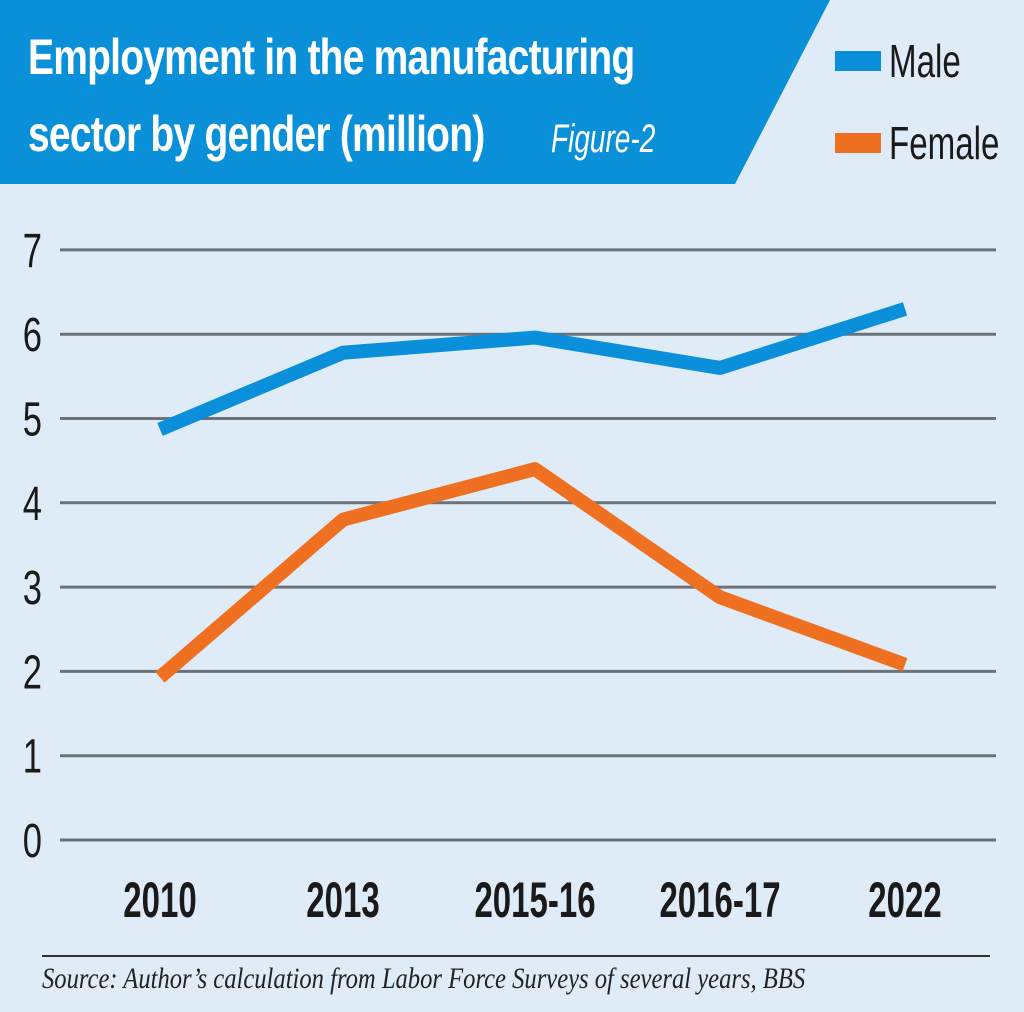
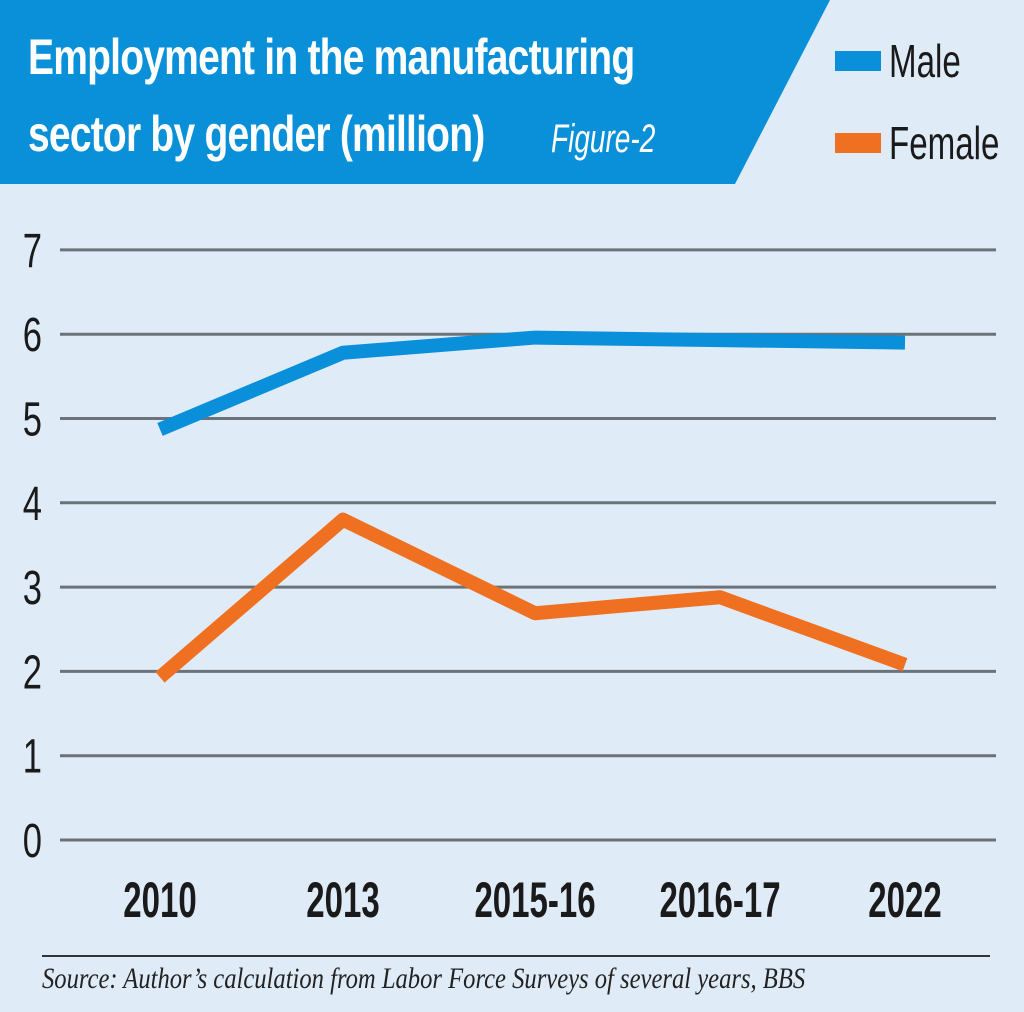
Female/2015-16: 4.4 -> 2.7
Male/2016-17: 5.6 -> 5.9
Male/2022: 6.3 -> 5.9
